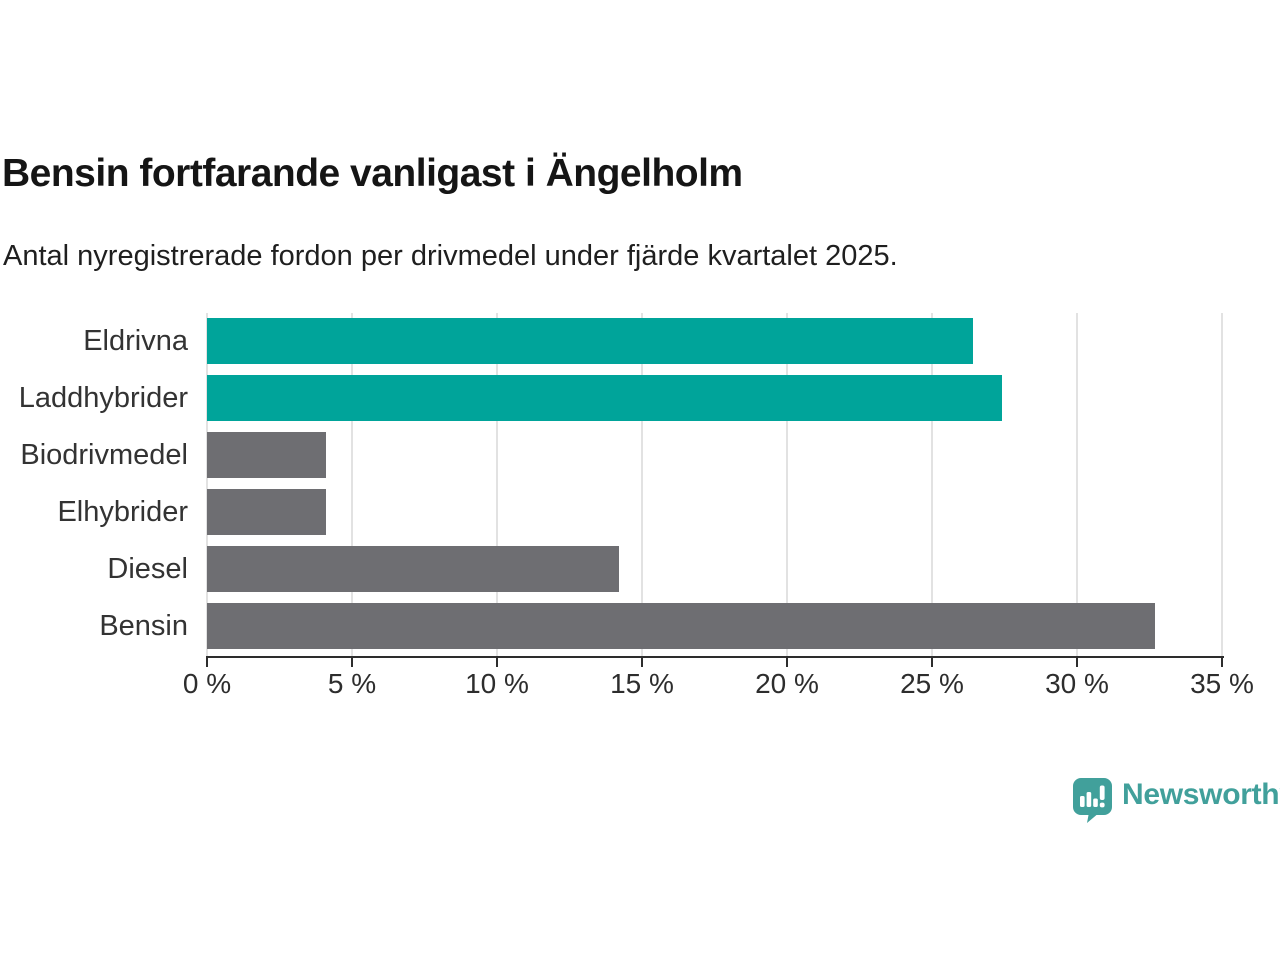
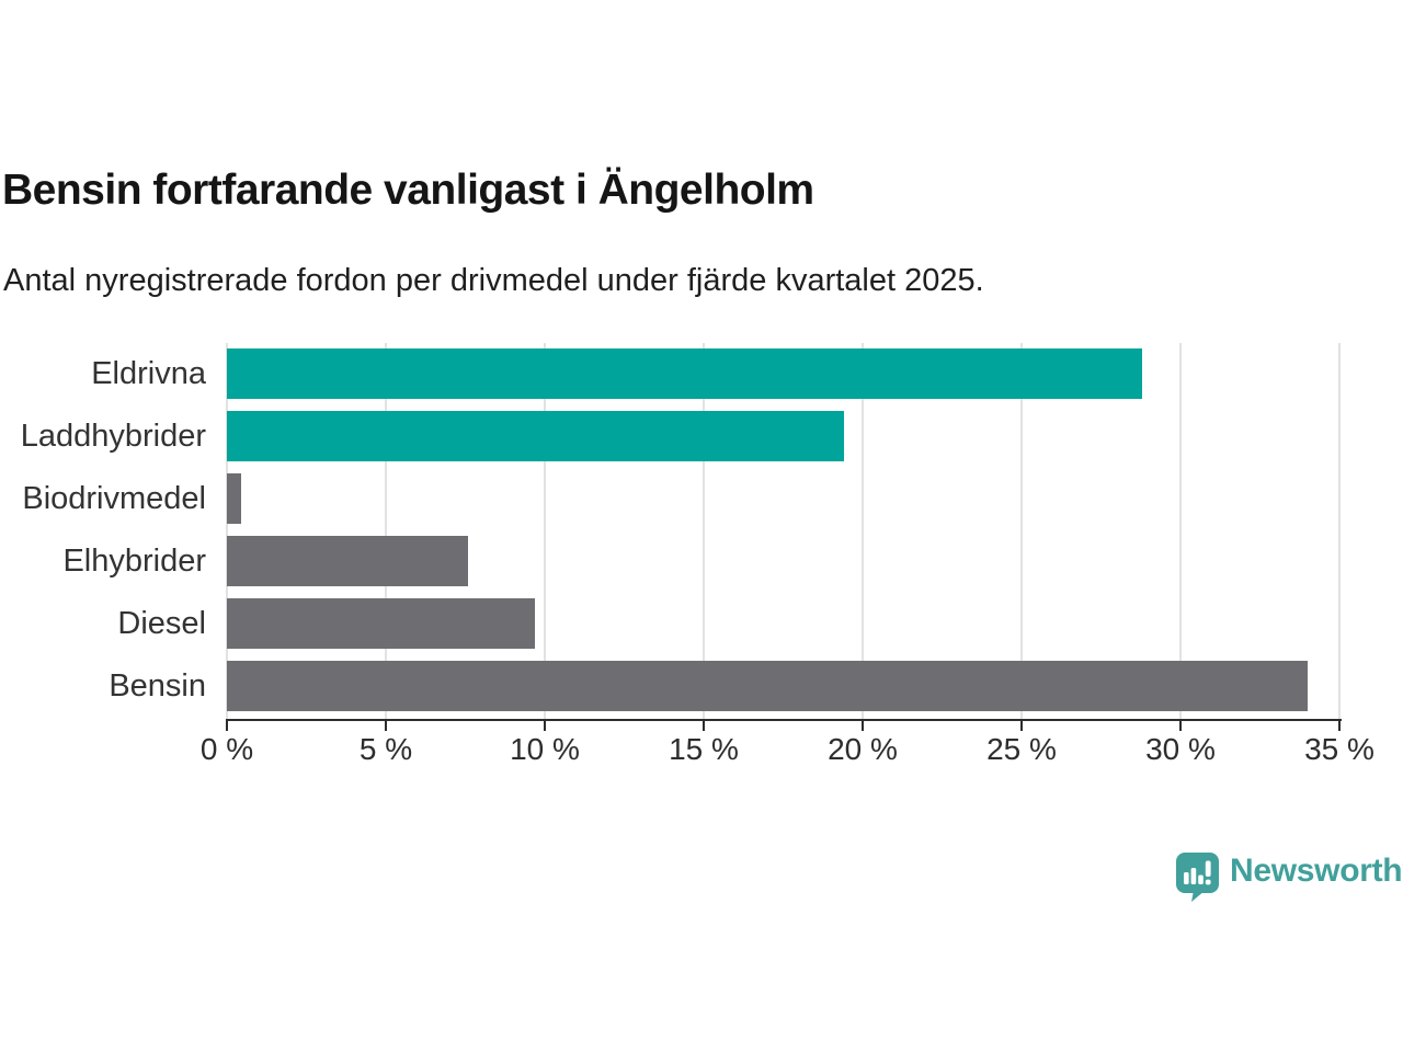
Eldrivna: 26.4% -> 28.8%
Laddhybrider: 27.4% -> 19.4%
Biodrivmedel: 4.1% -> 0.5%
Elhybrider: 4.1% -> 7.6%
Diesel: 14.2% -> 9.7%
Bensin: 32.7% -> 34.0%
